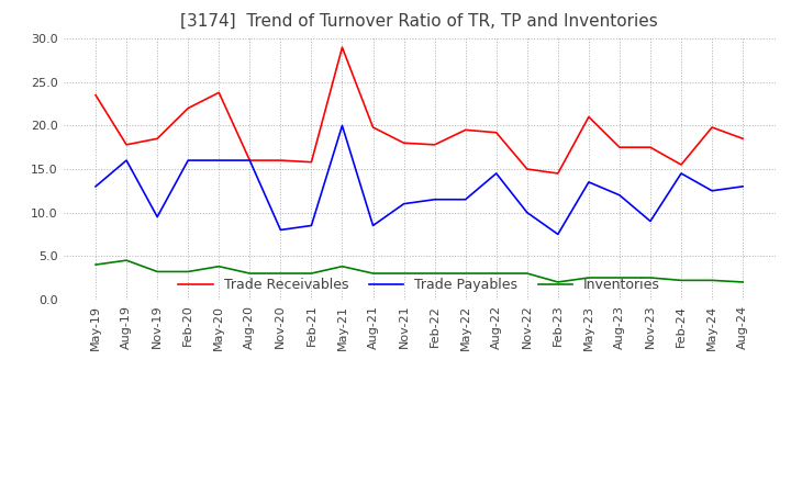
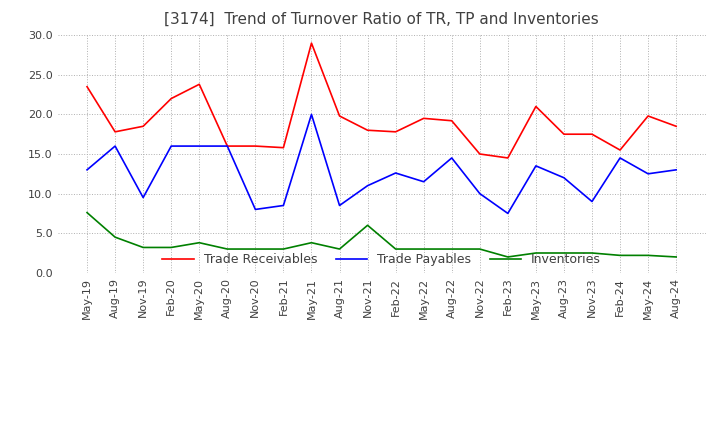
Inventories/May-19: 4.0 -> 7.6
Inventories/Nov-21: 3.0 -> 6.0
Trade Payables/Feb-22: 11.5 -> 12.6
